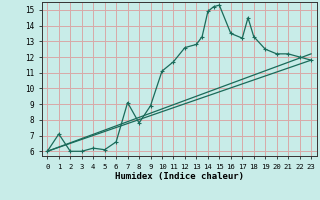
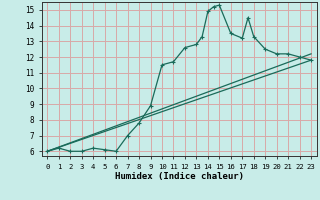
1: 7.1 -> 6.2
6: 6.6 -> 6.0
7: 9.1 -> 7.0
10: 11.1 -> 11.5
